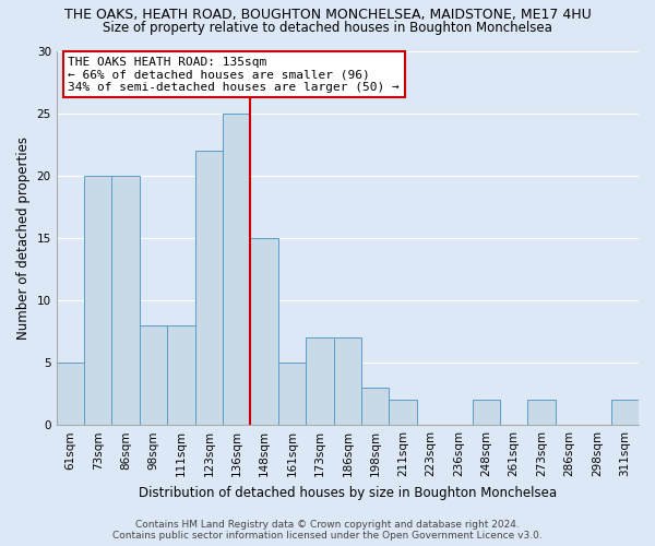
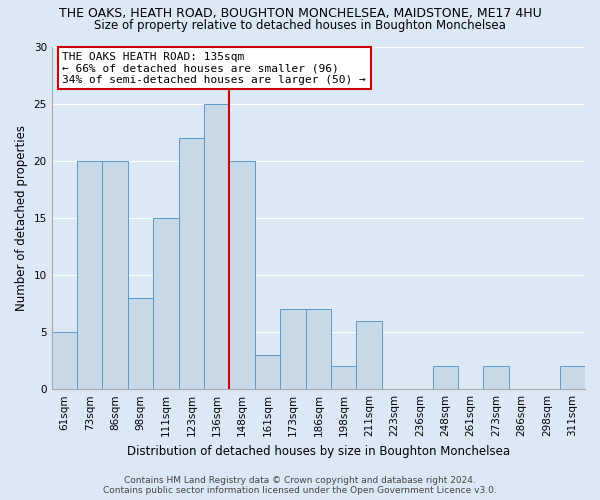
111sqm: 8 -> 15
148sqm: 15 -> 20
161sqm: 5 -> 3
198sqm: 3 -> 2
211sqm: 2 -> 6
